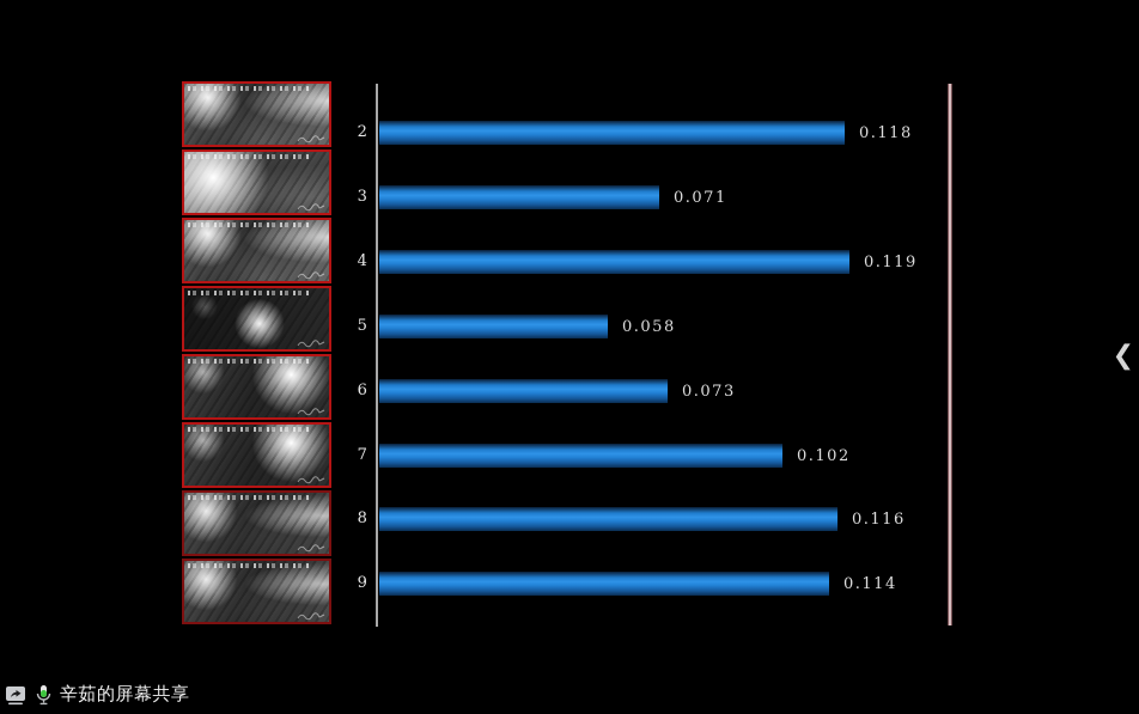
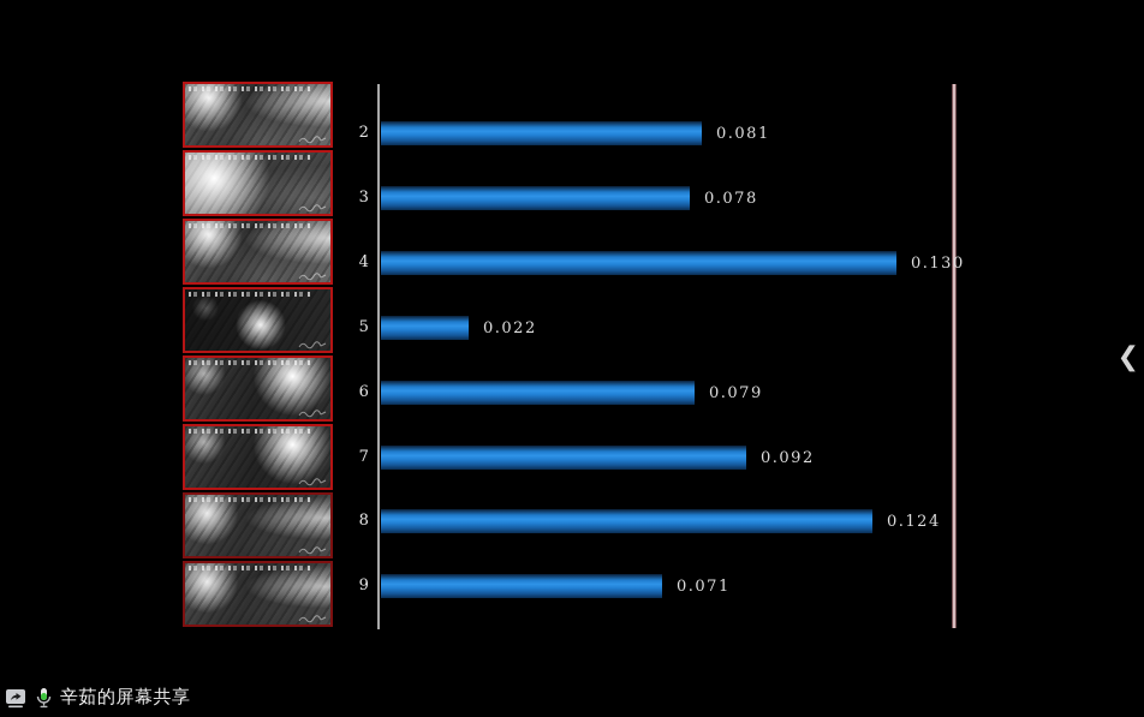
2: 0.118 -> 0.081
3: 0.071 -> 0.078
4: 0.119 -> 0.130
5: 0.058 -> 0.022
6: 0.073 -> 0.079
7: 0.102 -> 0.092
8: 0.116 -> 0.124
9: 0.114 -> 0.071
